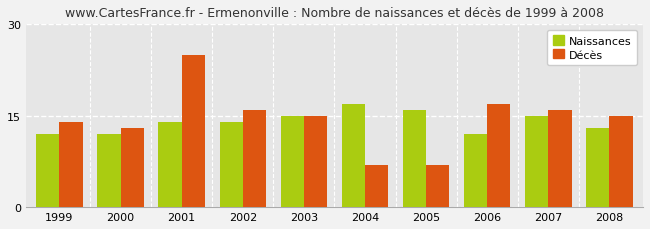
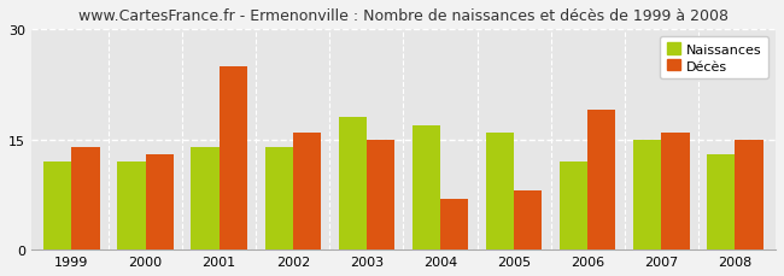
Naissances/2003: 15 -> 18
Décès/2005: 7 -> 8
Décès/2006: 17 -> 19
